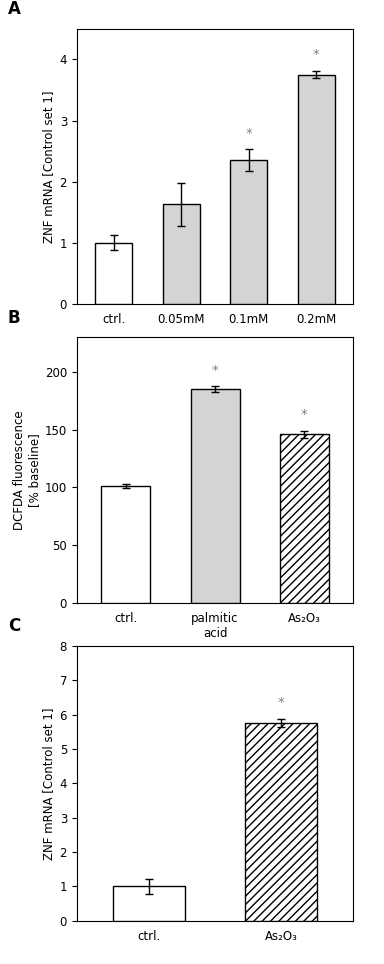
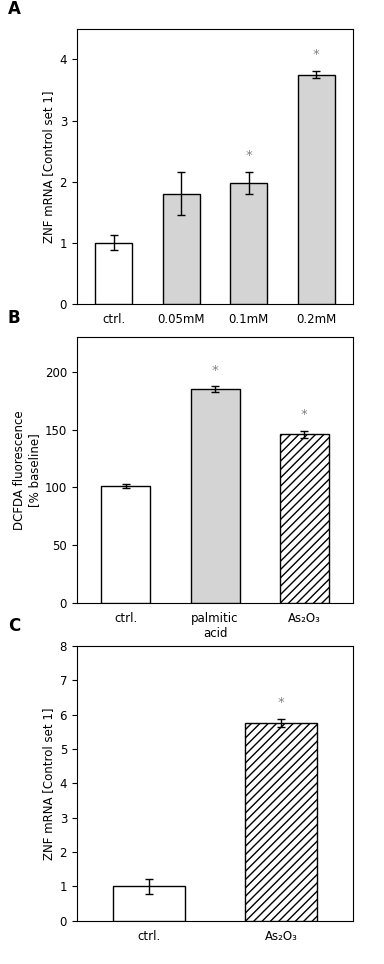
0.05mM: 1.63 -> 1.80
0.1mM: 2.35 -> 1.98
